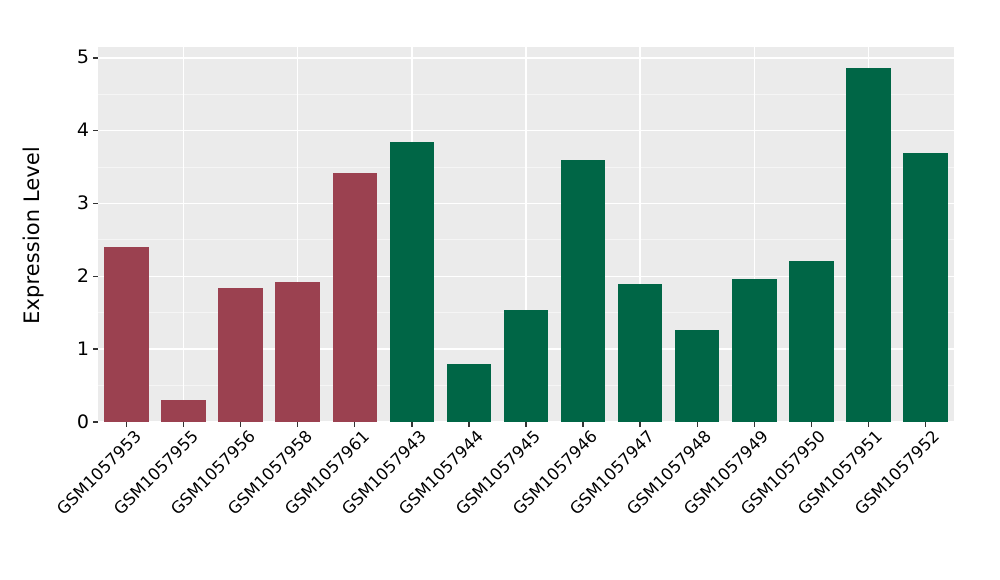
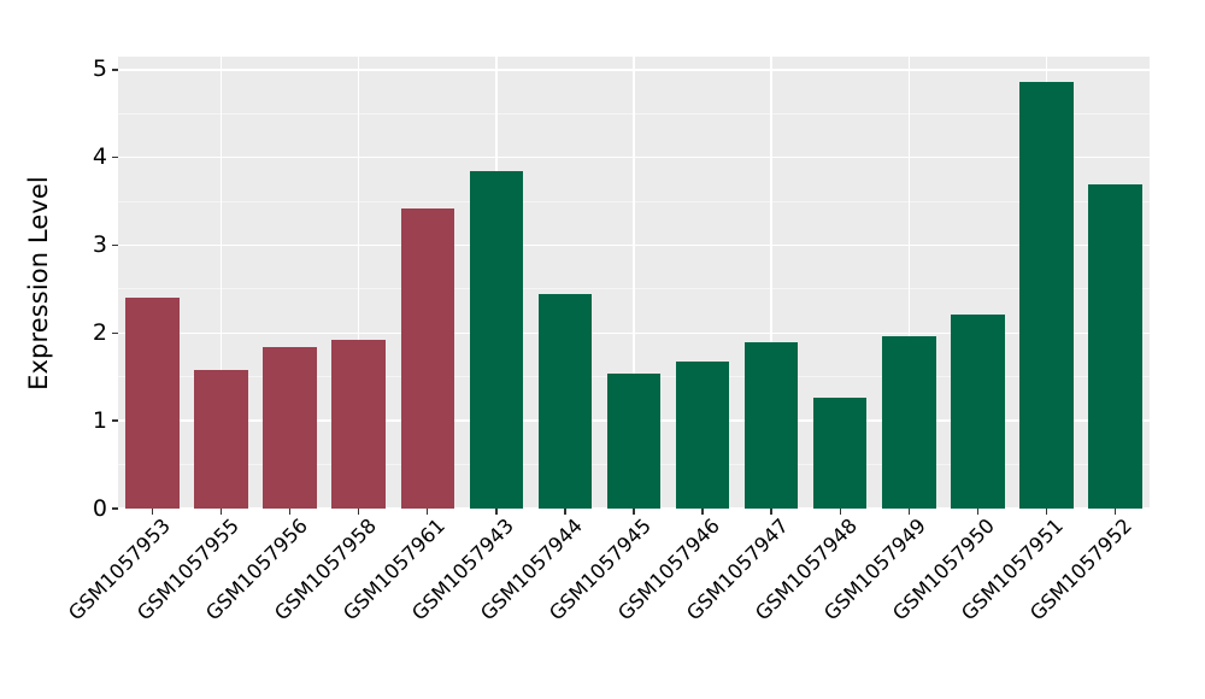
GSM1057955: 0.3 -> 1.6
GSM1057944: 0.8 -> 2.5
GSM1057946: 3.6 -> 1.7
